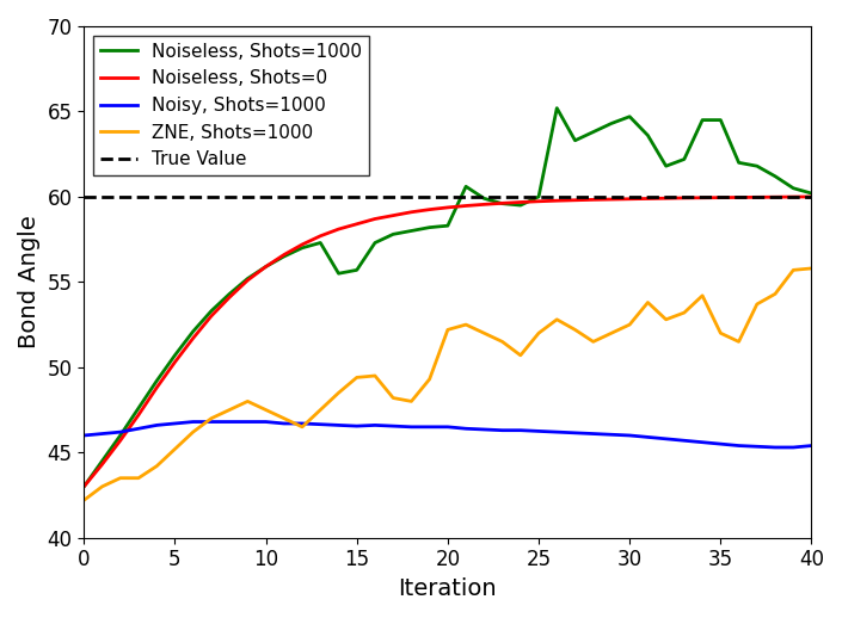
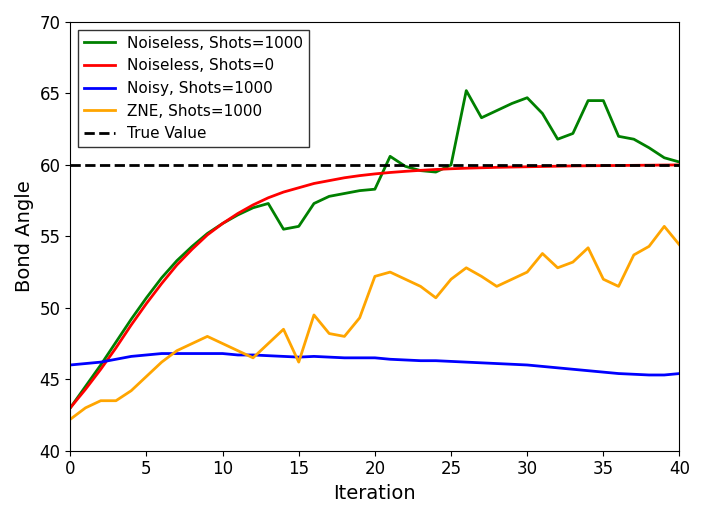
ZNE, Shots=1000/15: 49.4 -> 46.2
ZNE, Shots=1000/40: 55.8 -> 54.4
